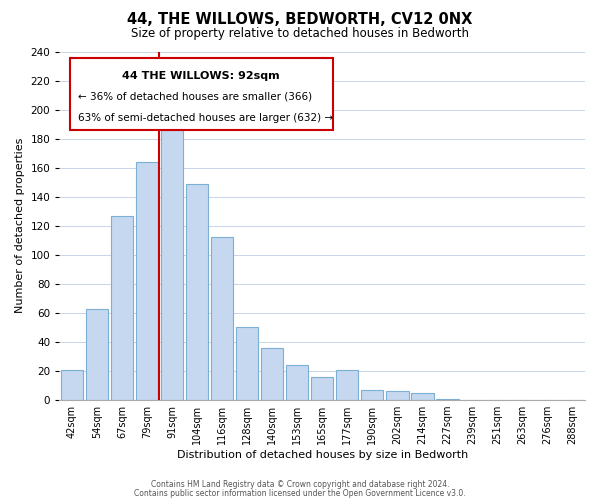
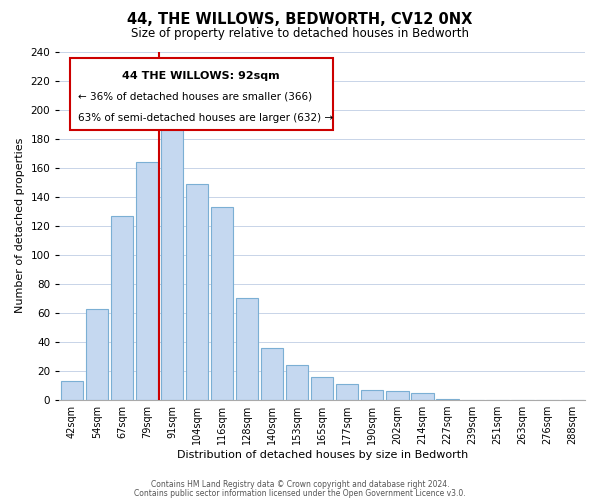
42sqm: 21 -> 13
116sqm: 112 -> 133
128sqm: 50 -> 70
177sqm: 21 -> 11
